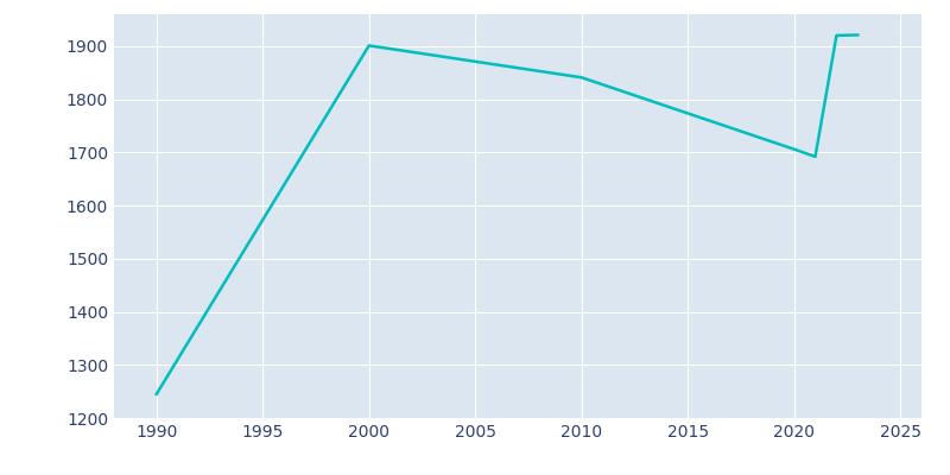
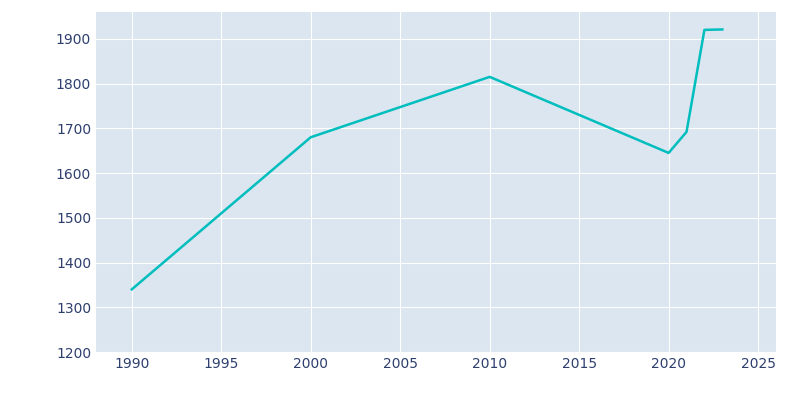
1990: 1245 -> 1340
2000: 1901 -> 1680
2010: 1841 -> 1815
2020: 1706 -> 1645
